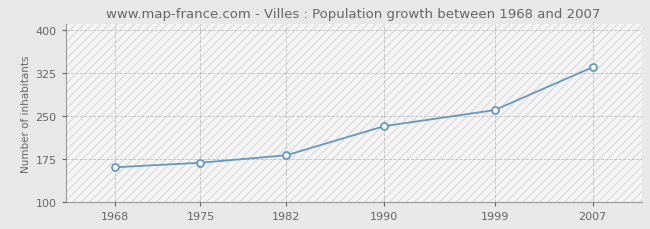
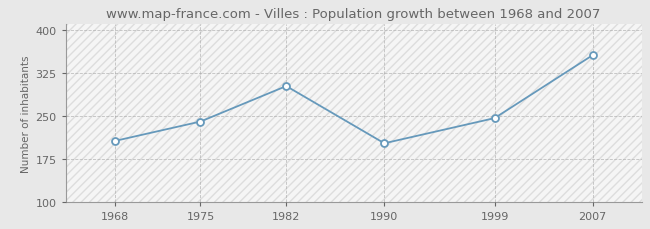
1968: 160 -> 206
1975: 168 -> 240
1982: 181 -> 302
1990: 232 -> 202
1999: 260 -> 246
2007: 335 -> 356
